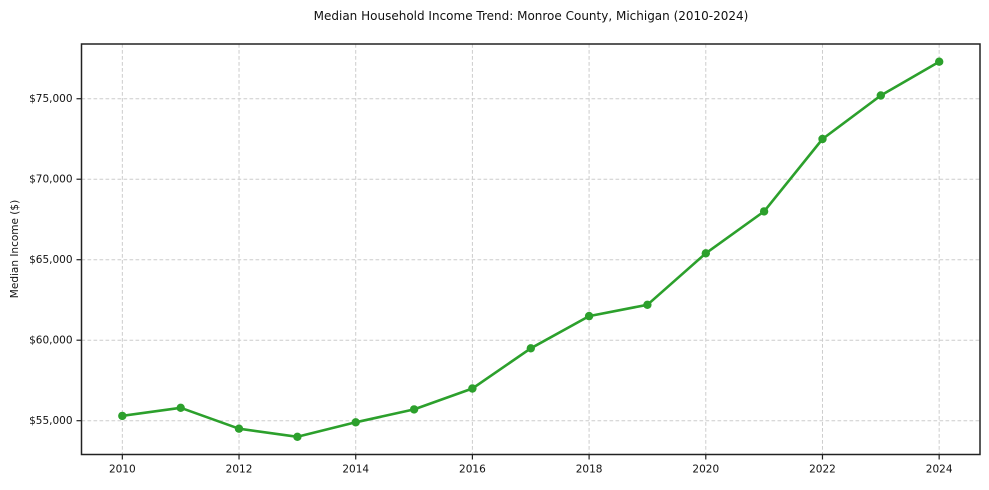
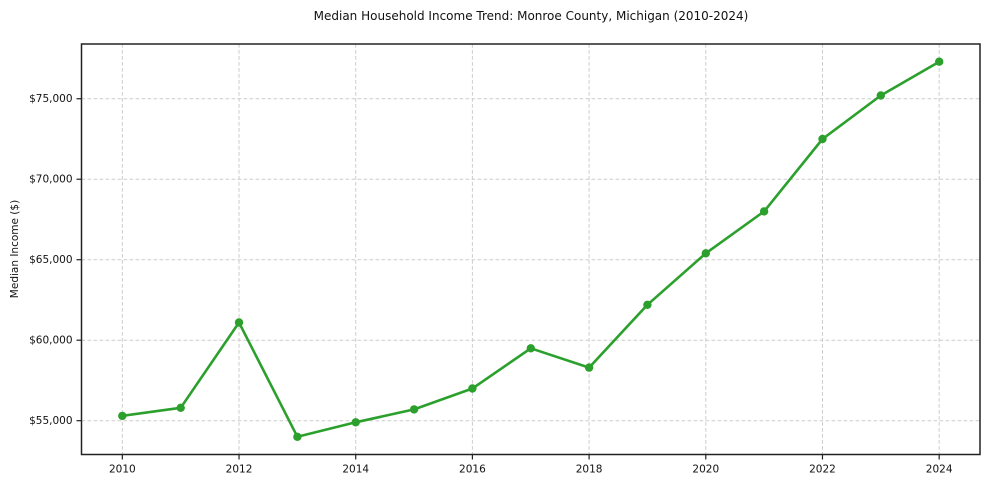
2012: $54500 -> $61100
2018: $61500 -> $58300
